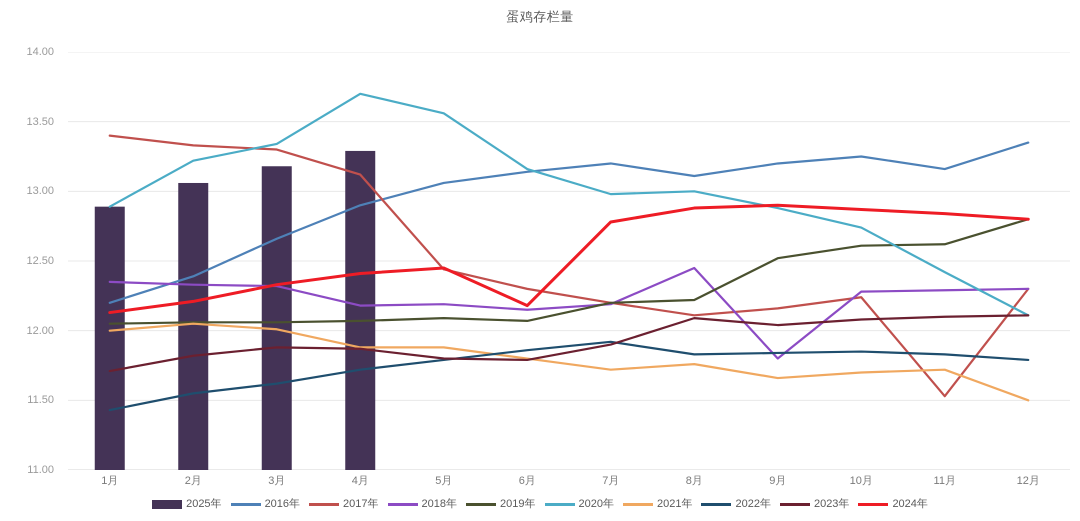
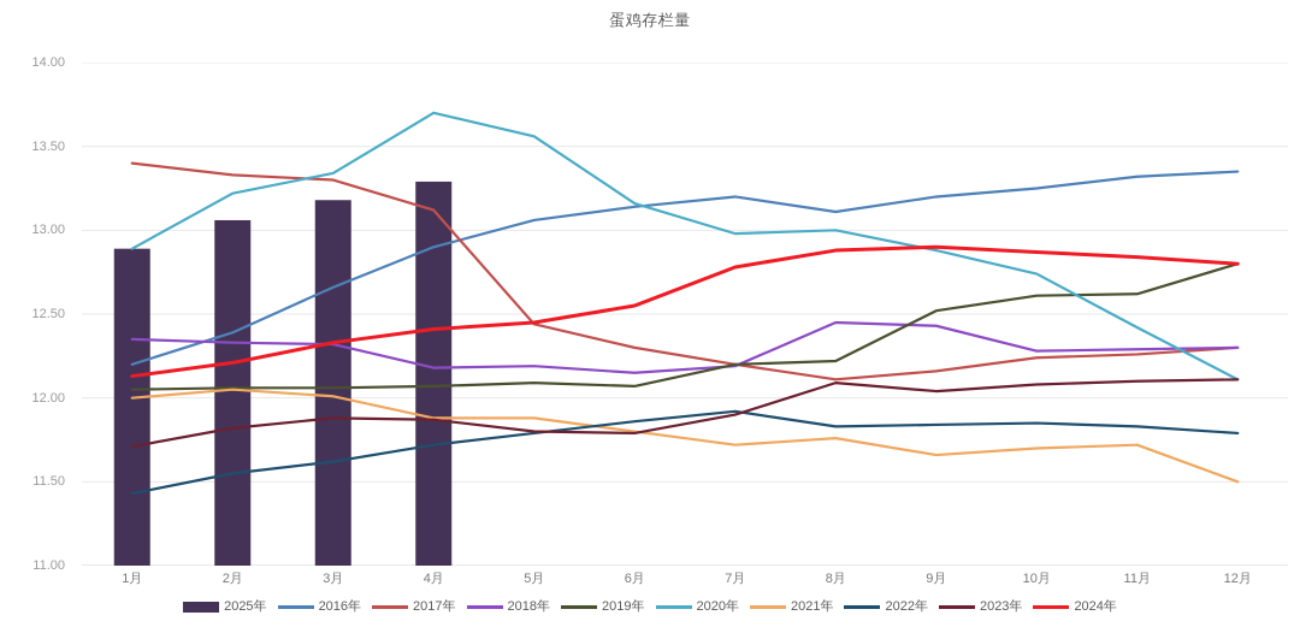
2024年/6月: 12.18 -> 12.55
2018年/9月: 11.80 -> 12.43
2016年/11月: 13.16 -> 13.32
2017年/11月: 11.53 -> 12.26
